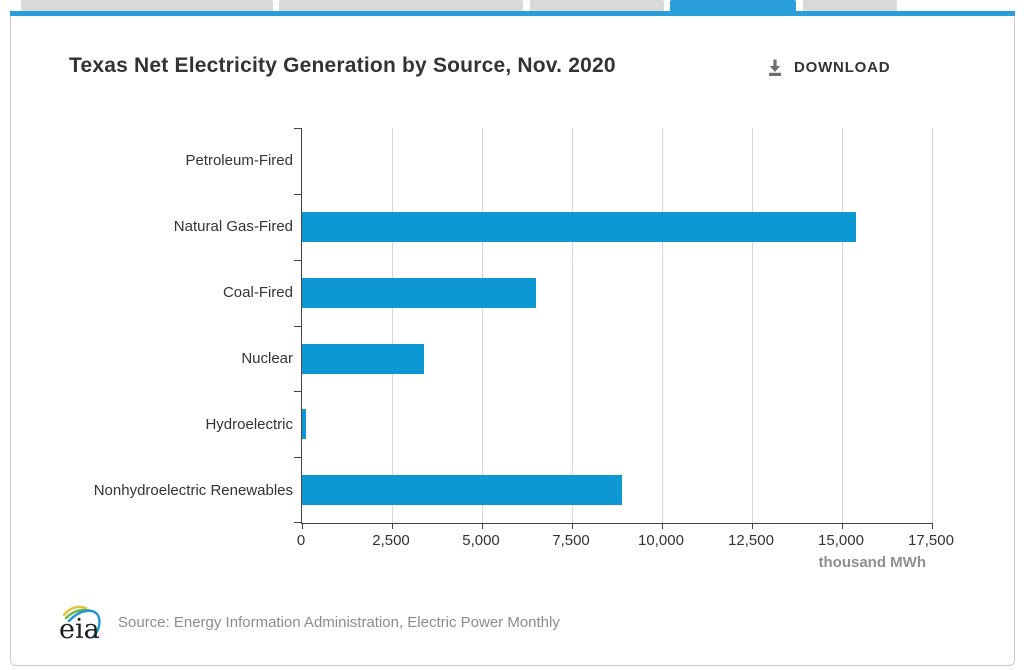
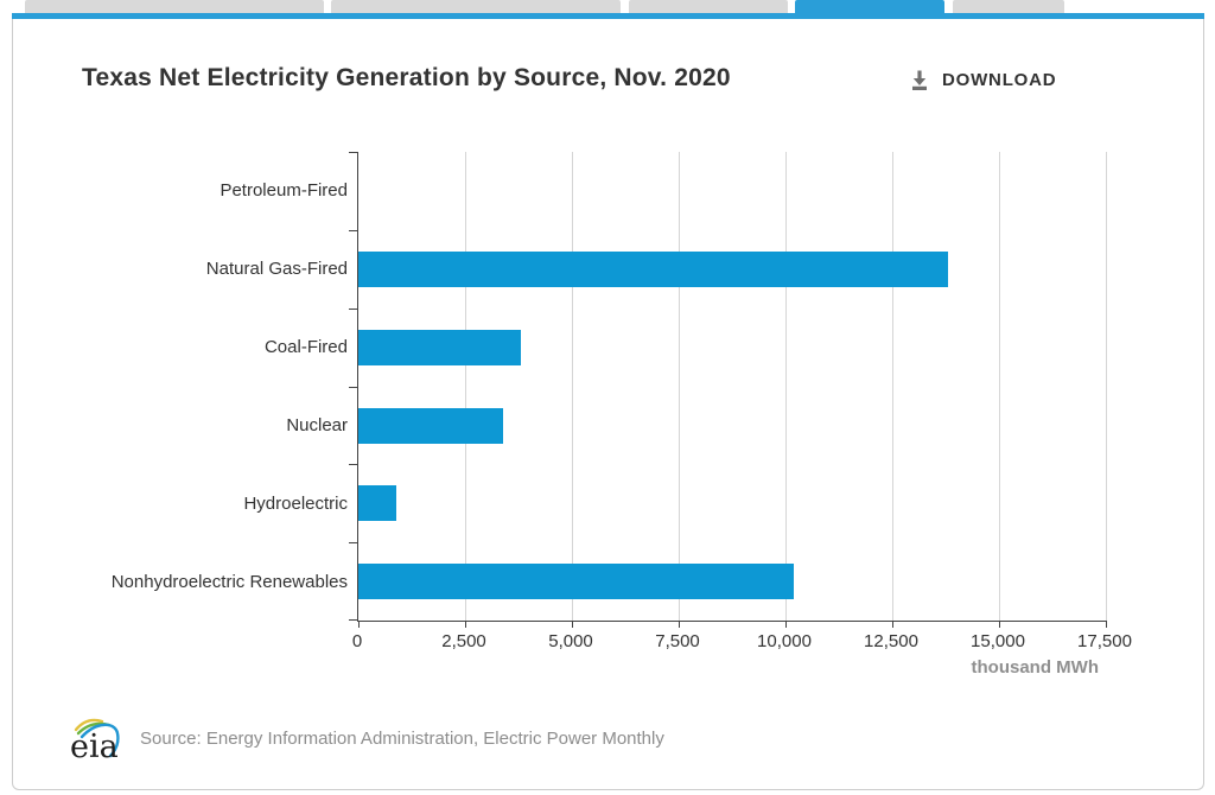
Natural Gas-Fired: 15400 -> 13800
Coal-Fired: 6500 -> 3800
Hydroelectric: 100 -> 900
Nonhydroelectric Renewables: 8900 -> 10200
